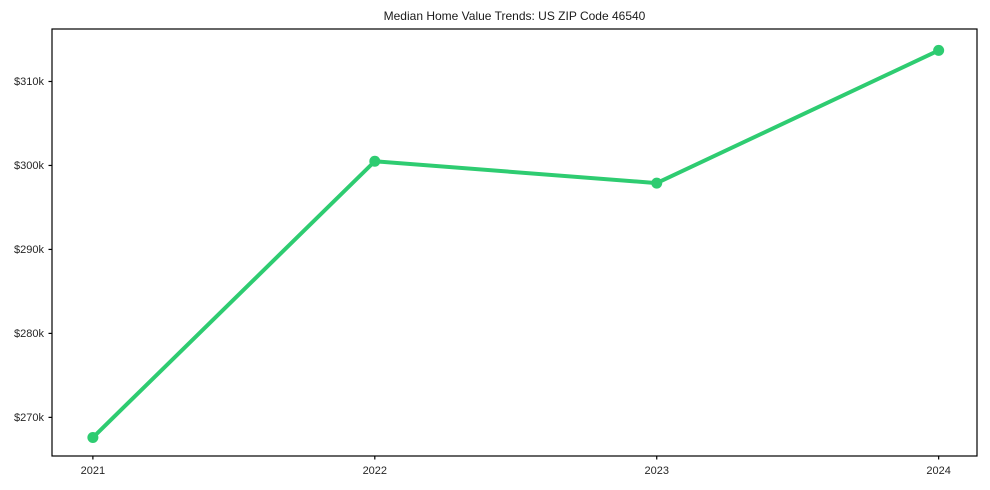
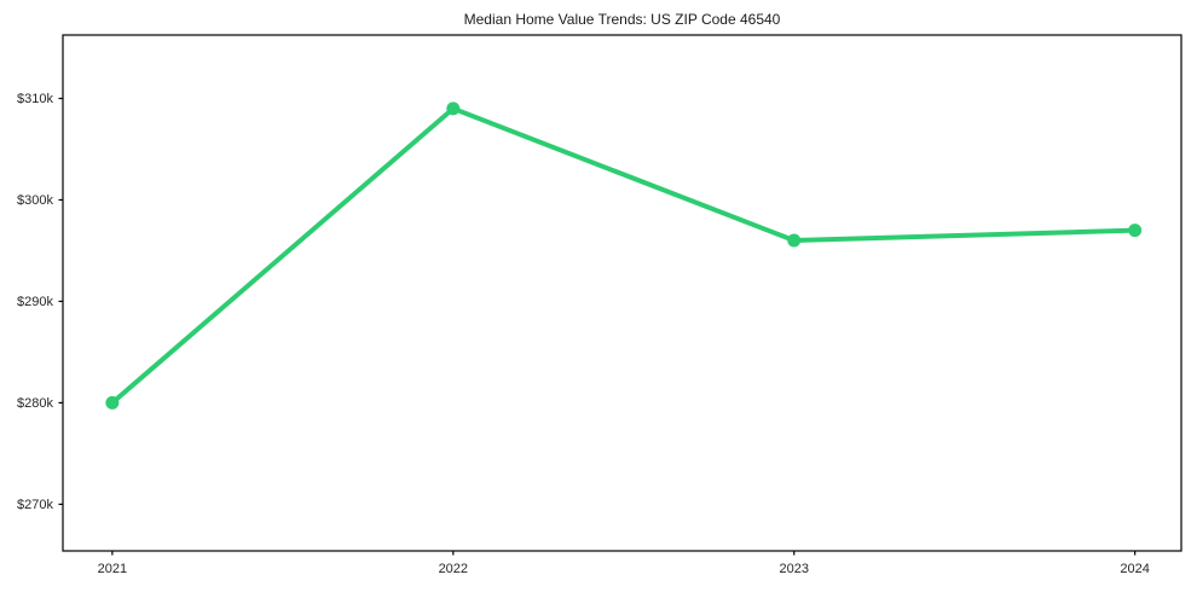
2021: $268k -> $280k
2022: $300k -> $309k
2023: $298k -> $296k
2024: $314k -> $297k
